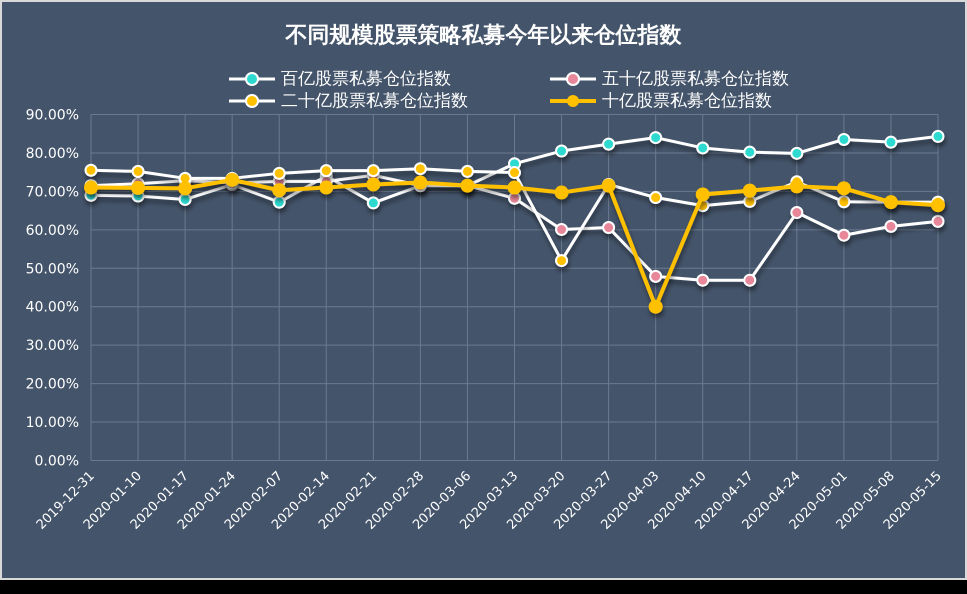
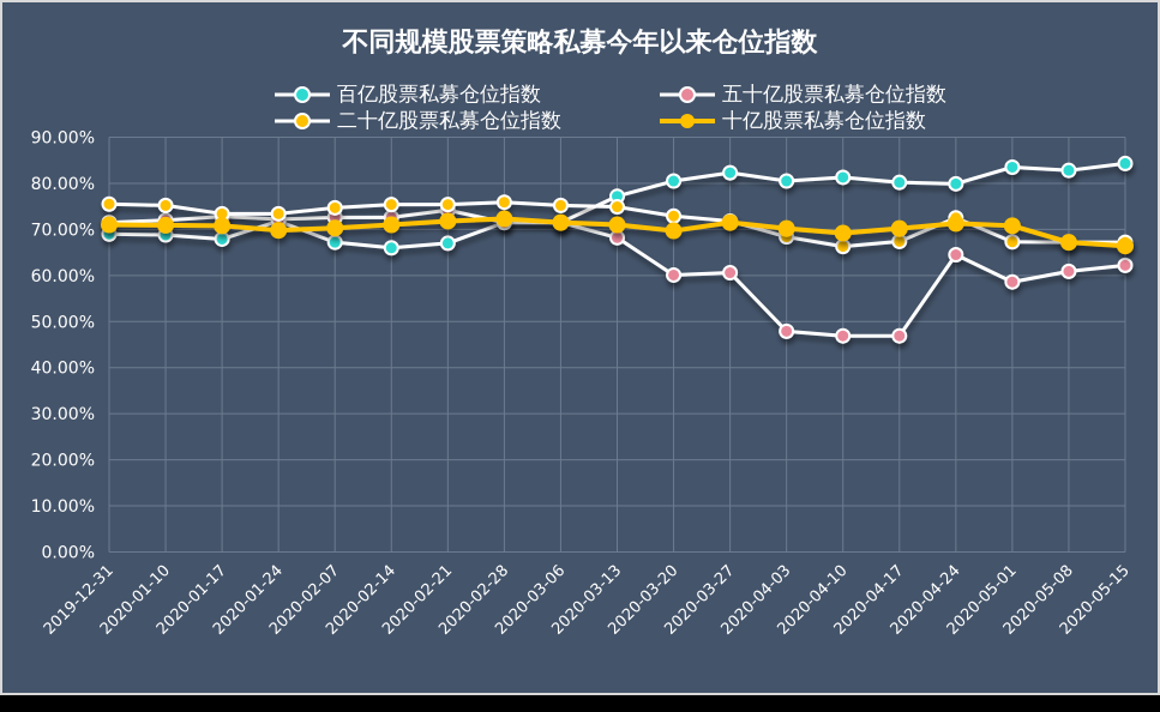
十亿股票私募仓位指数/2020-01-24: 73% -> 70%
百亿股票私募仓位指数/2020-02-14: 74% -> 66%
二十亿股票私募仓位指数/2020-03-20: 52% -> 73%
百亿股票私募仓位指数/2020-04-03: 84% -> 80%
十亿股票私募仓位指数/2020-04-03: 40% -> 70%
